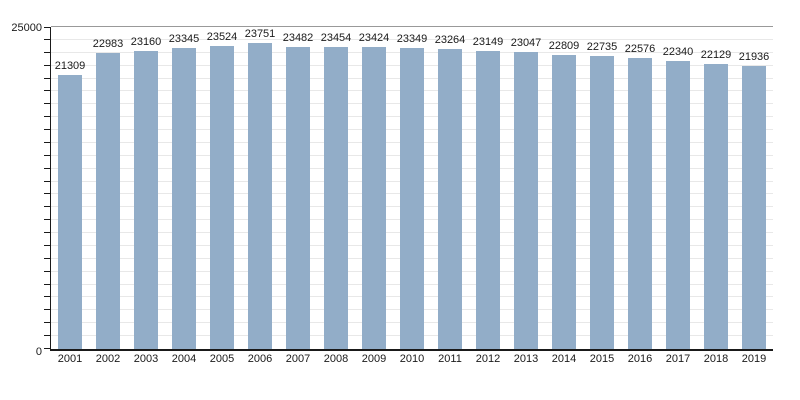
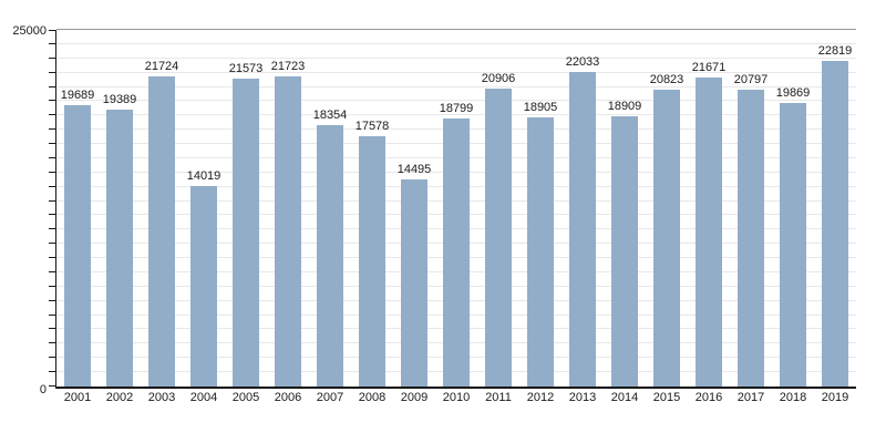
2001: 21309 -> 19689
2002: 22983 -> 19389
2003: 23160 -> 21724
2004: 23345 -> 14019
2005: 23524 -> 21573
2006: 23751 -> 21723
2007: 23482 -> 18354
2008: 23454 -> 17578
2009: 23424 -> 14495
2010: 23349 -> 18799
2011: 23264 -> 20906
2012: 23149 -> 18905
2013: 23047 -> 22033
2014: 22809 -> 18909
2015: 22735 -> 20823
2016: 22576 -> 21671
2017: 22340 -> 20797
2018: 22129 -> 19869
2019: 21936 -> 22819
